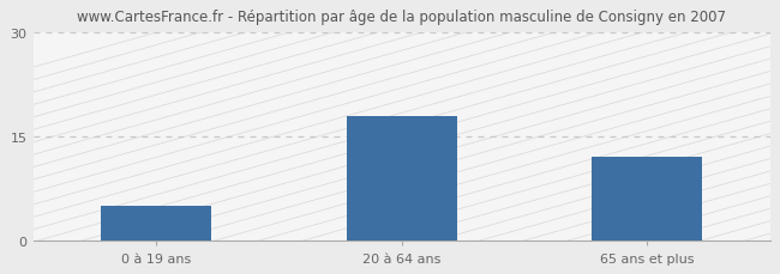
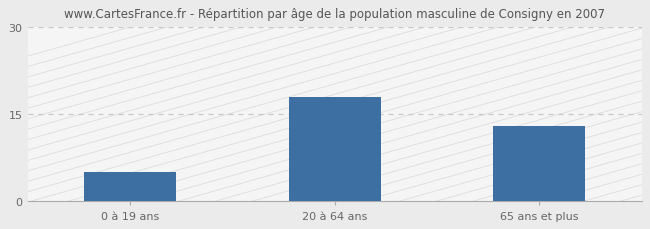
65 ans et plus: 12 -> 13
